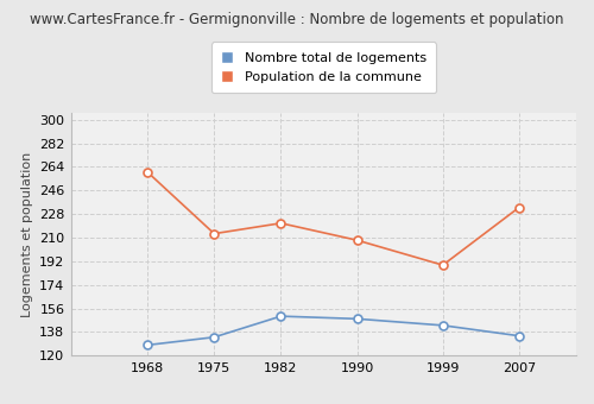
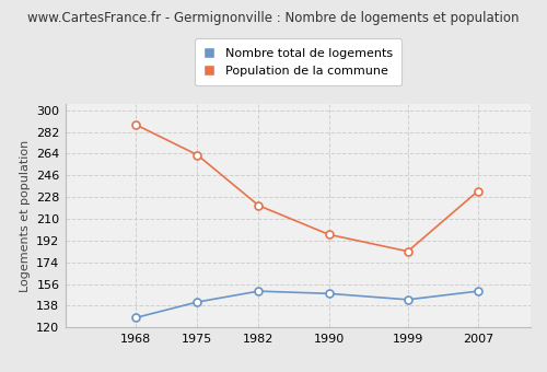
Population de la commune/1968: 260 -> 288
Nombre total de logements/1975: 134 -> 141
Population de la commune/1975: 213 -> 263
Population de la commune/1990: 208 -> 197
Population de la commune/1999: 189 -> 183
Nombre total de logements/2007: 135 -> 150
